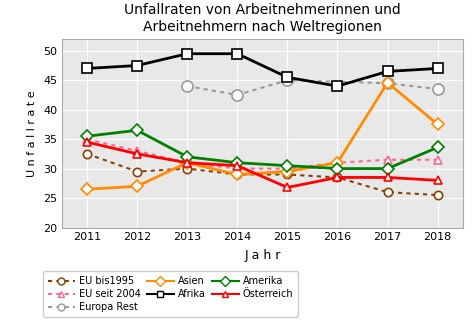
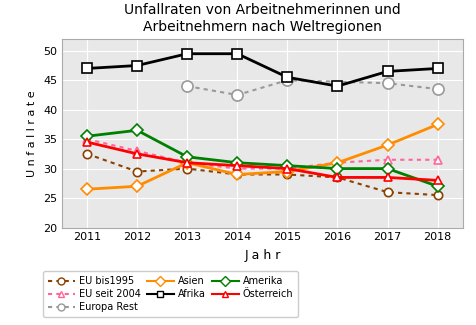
Österreich/2015: 26.8 -> 30.0
Asien/2017: 44.6 -> 34.0
Amerika/2018: 33.6 -> 27.0
